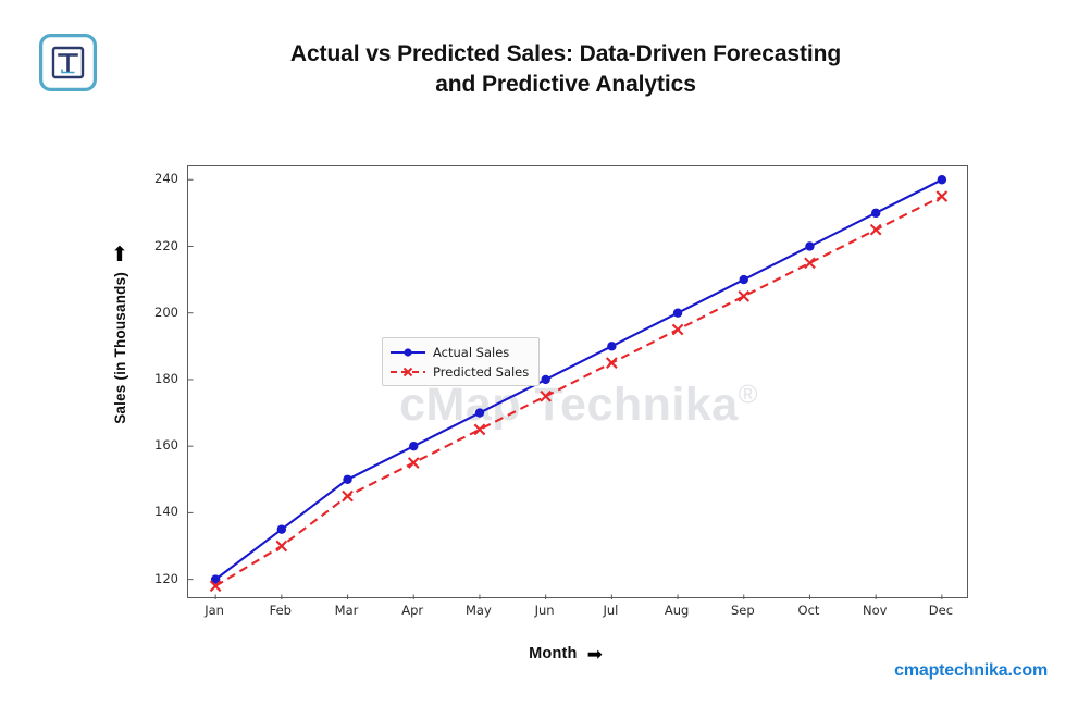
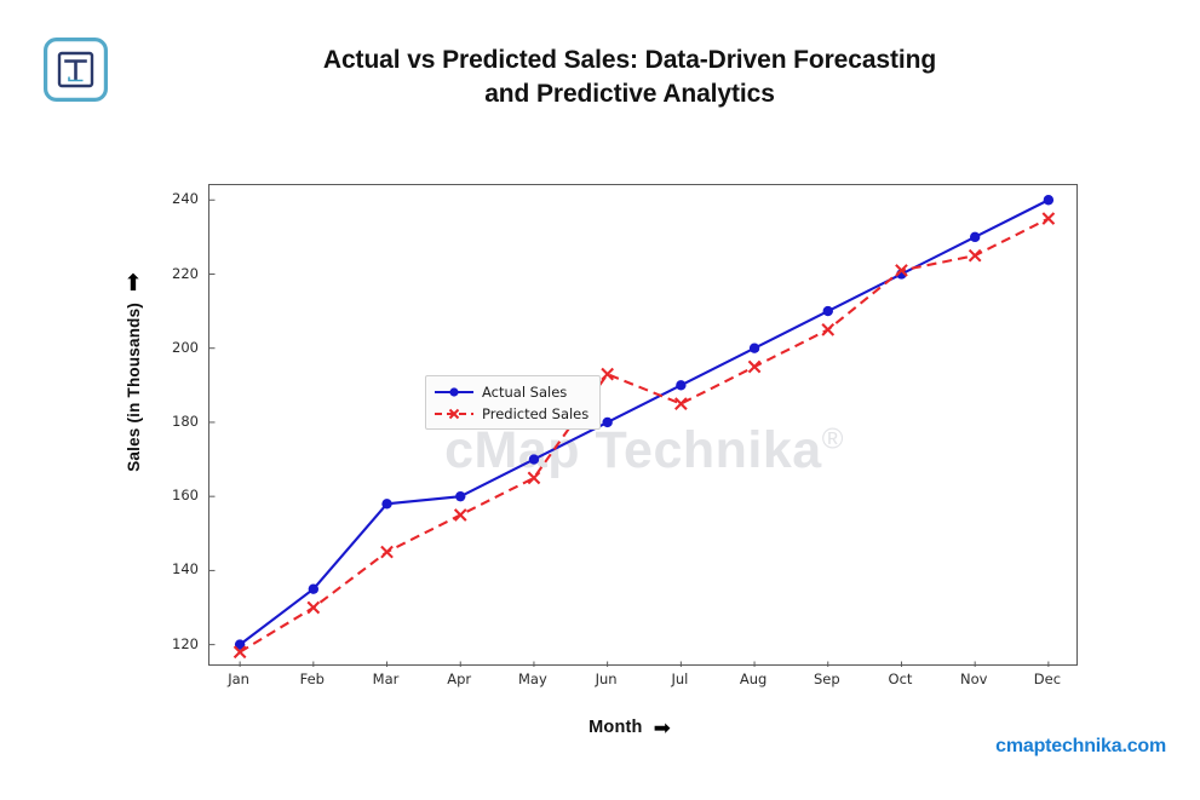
Actual Sales/Mar: 150 -> 158
Predicted Sales/Jun: 175 -> 193
Predicted Sales/Oct: 215 -> 221
